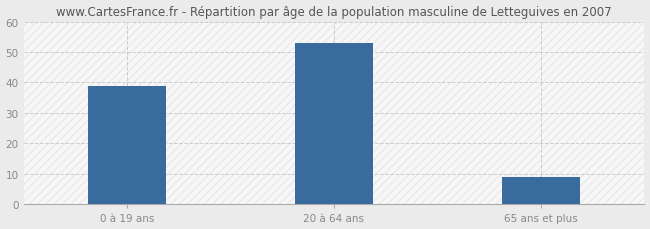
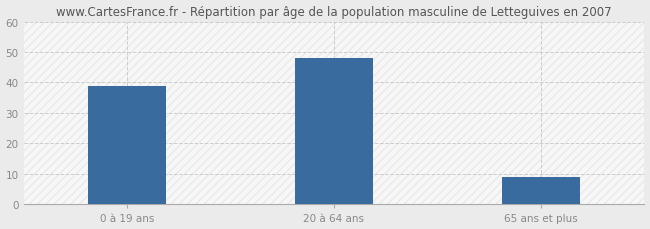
20 à 64 ans: 53 -> 48
